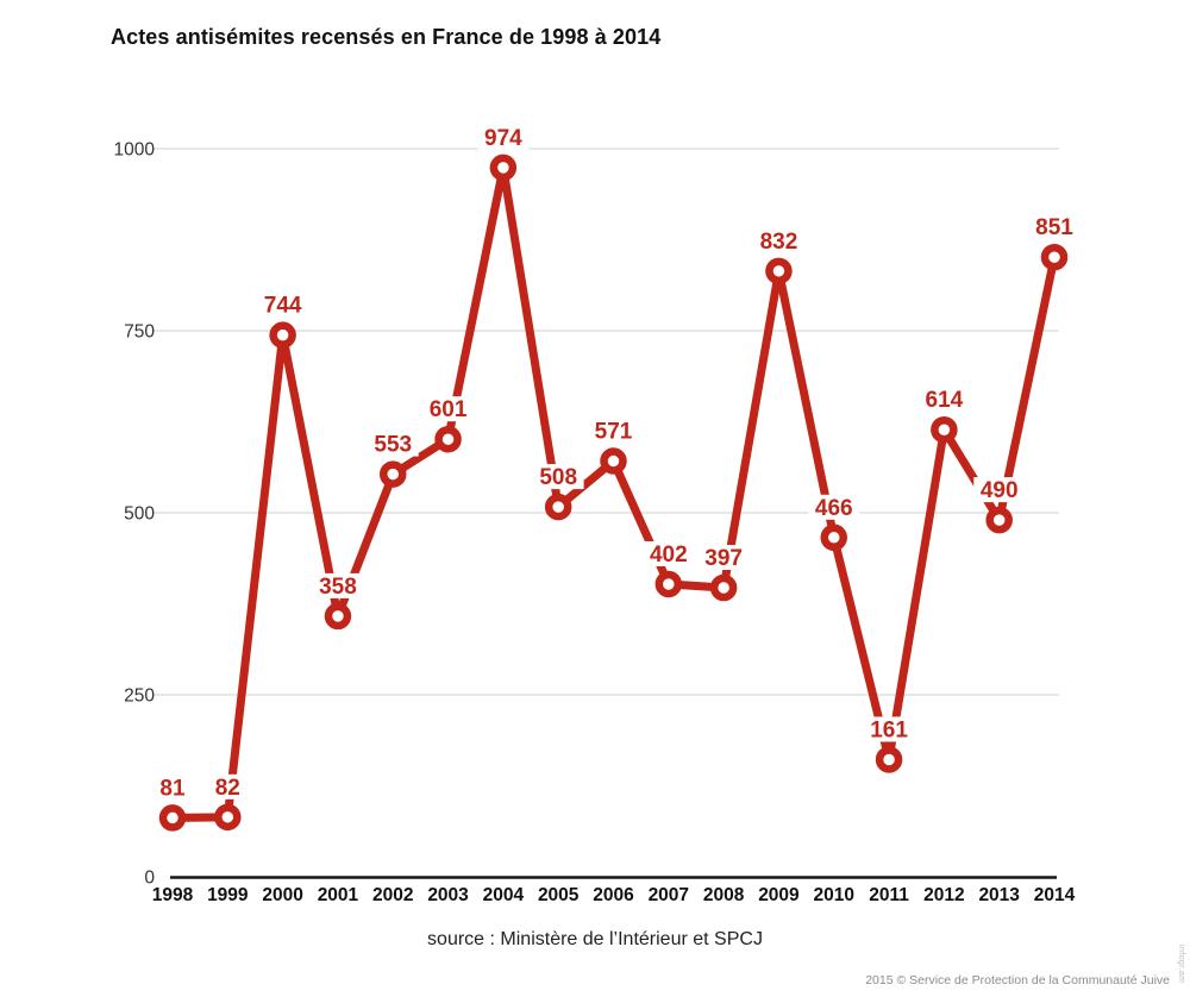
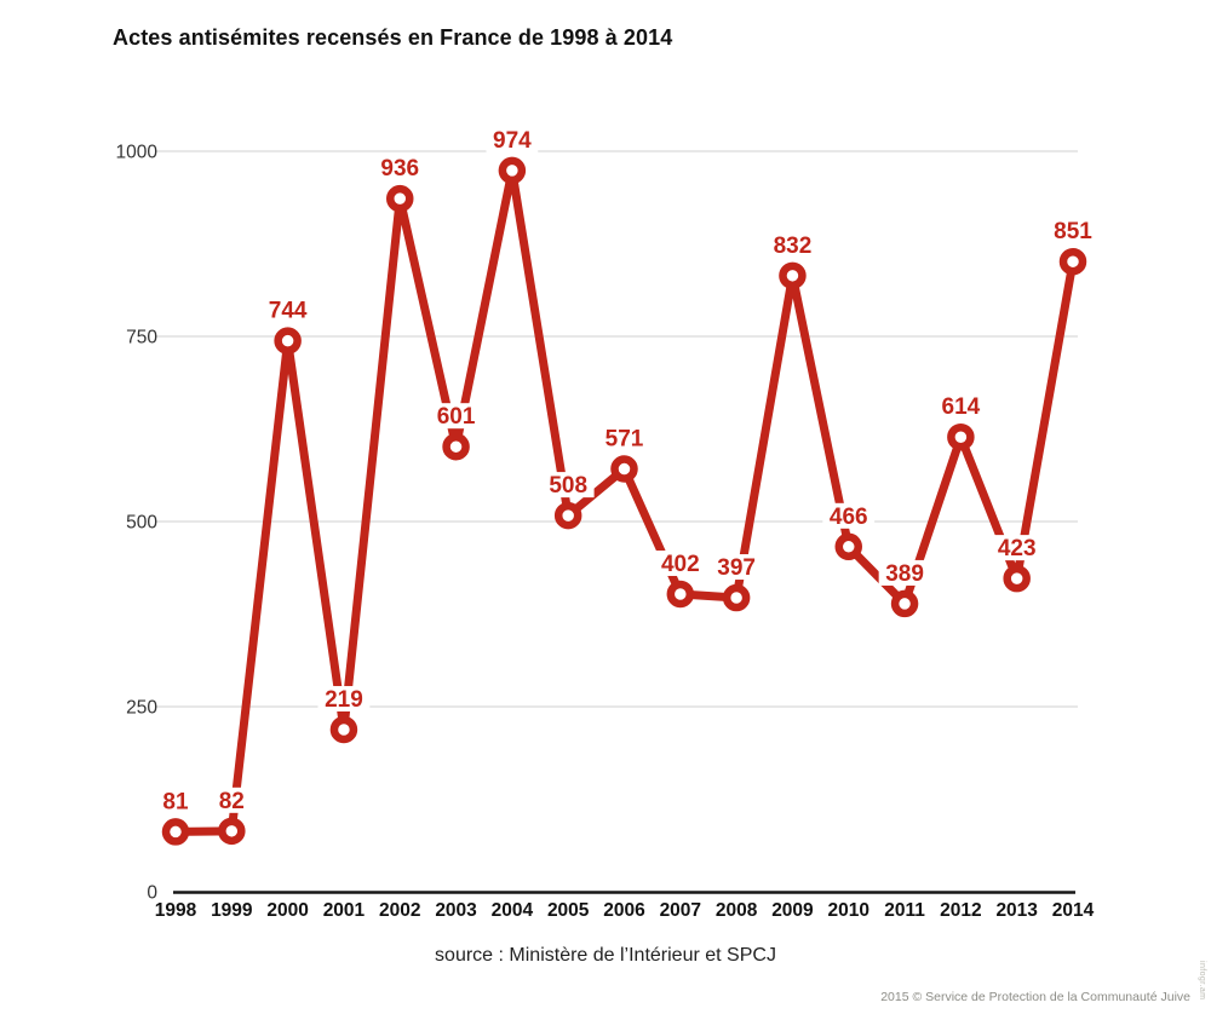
2001: 358 -> 219
2002: 553 -> 936
2011: 161 -> 389
2013: 490 -> 423
